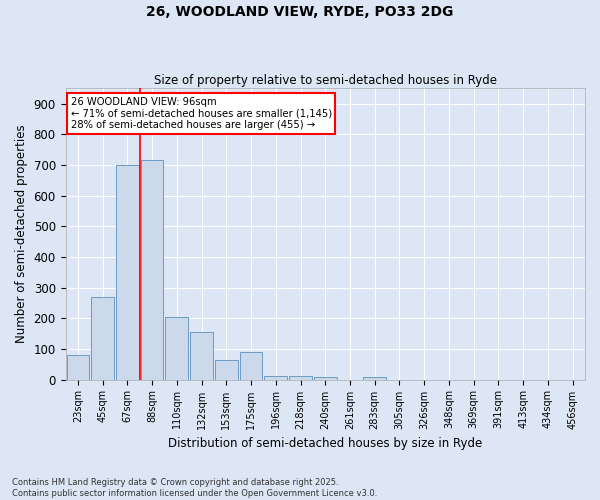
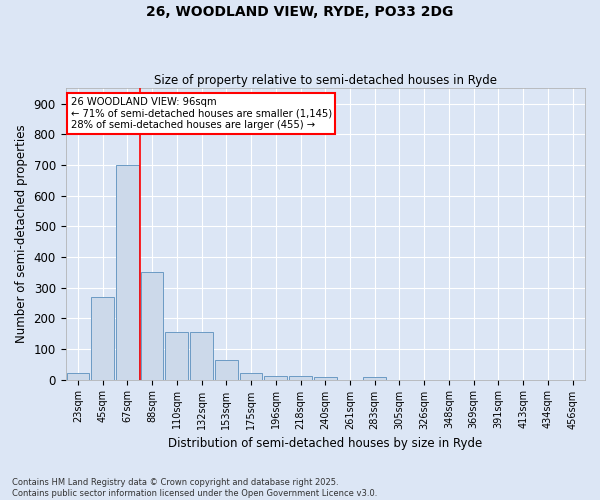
23sqm: 80 -> 20
88sqm: 715 -> 350
110sqm: 205 -> 155
175sqm: 90 -> 20
